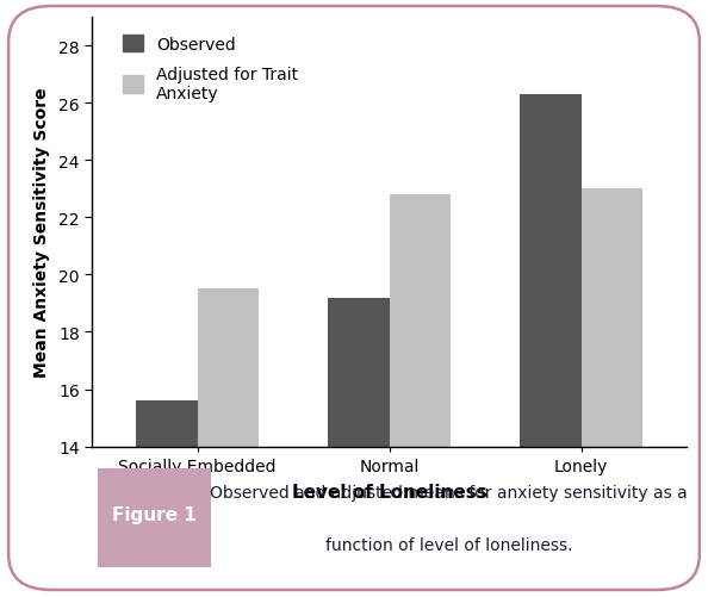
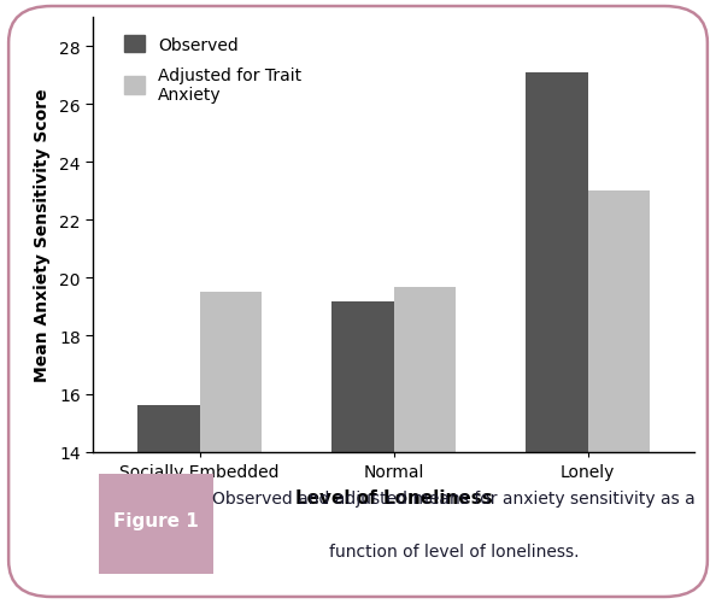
Adjusted for Trait Anxiety/Normal: 22.8 -> 19.7
Observed/Lonely: 26.3 -> 27.1
